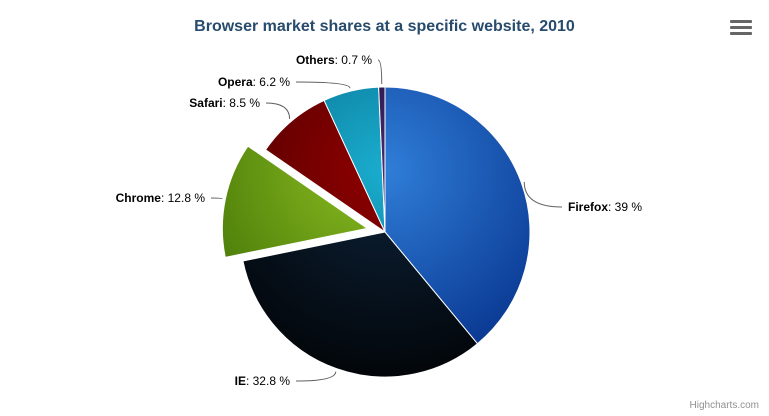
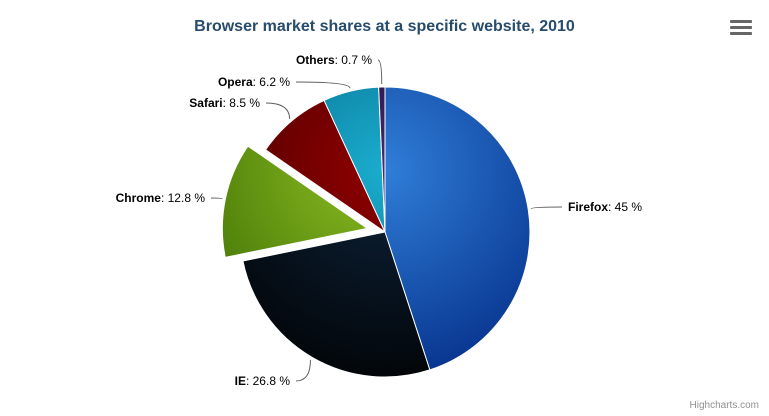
Firefox: 39 -> 45
IE: 32.8 -> 26.8
